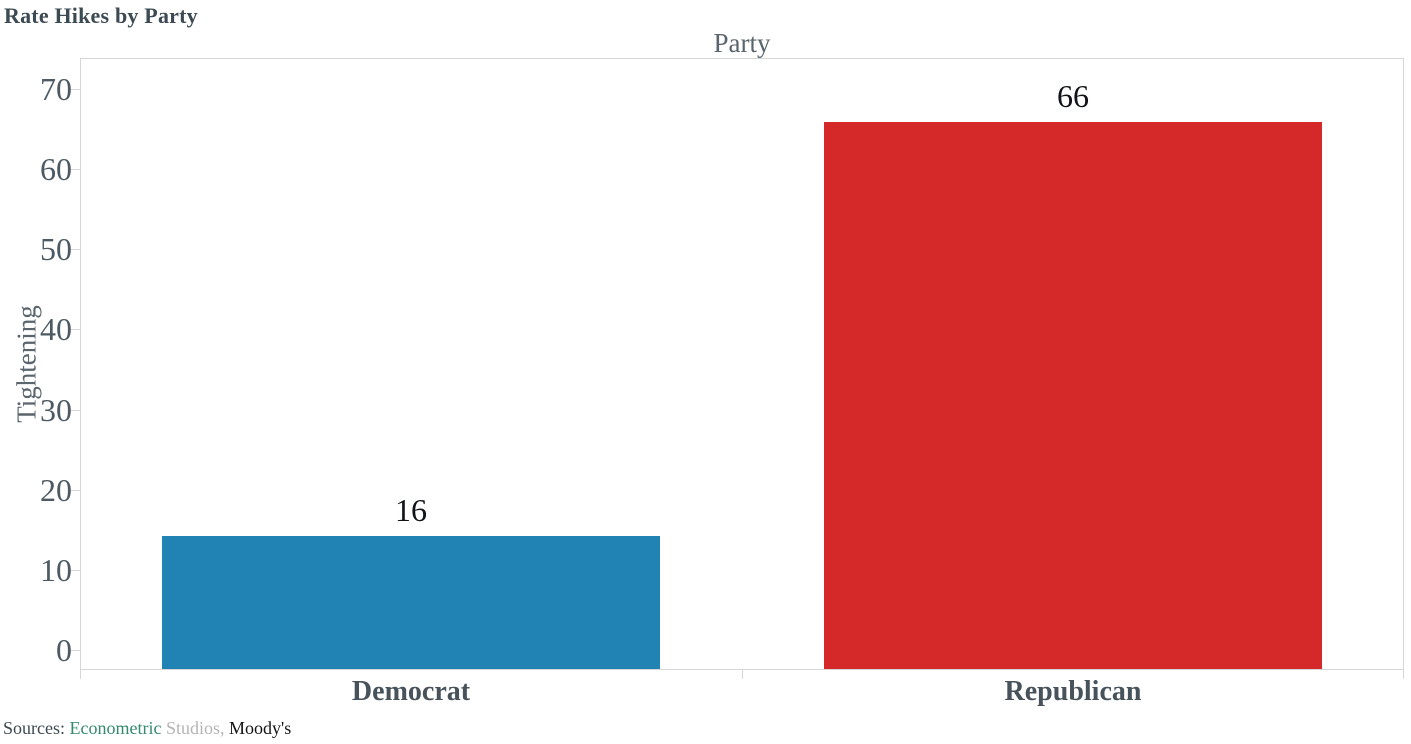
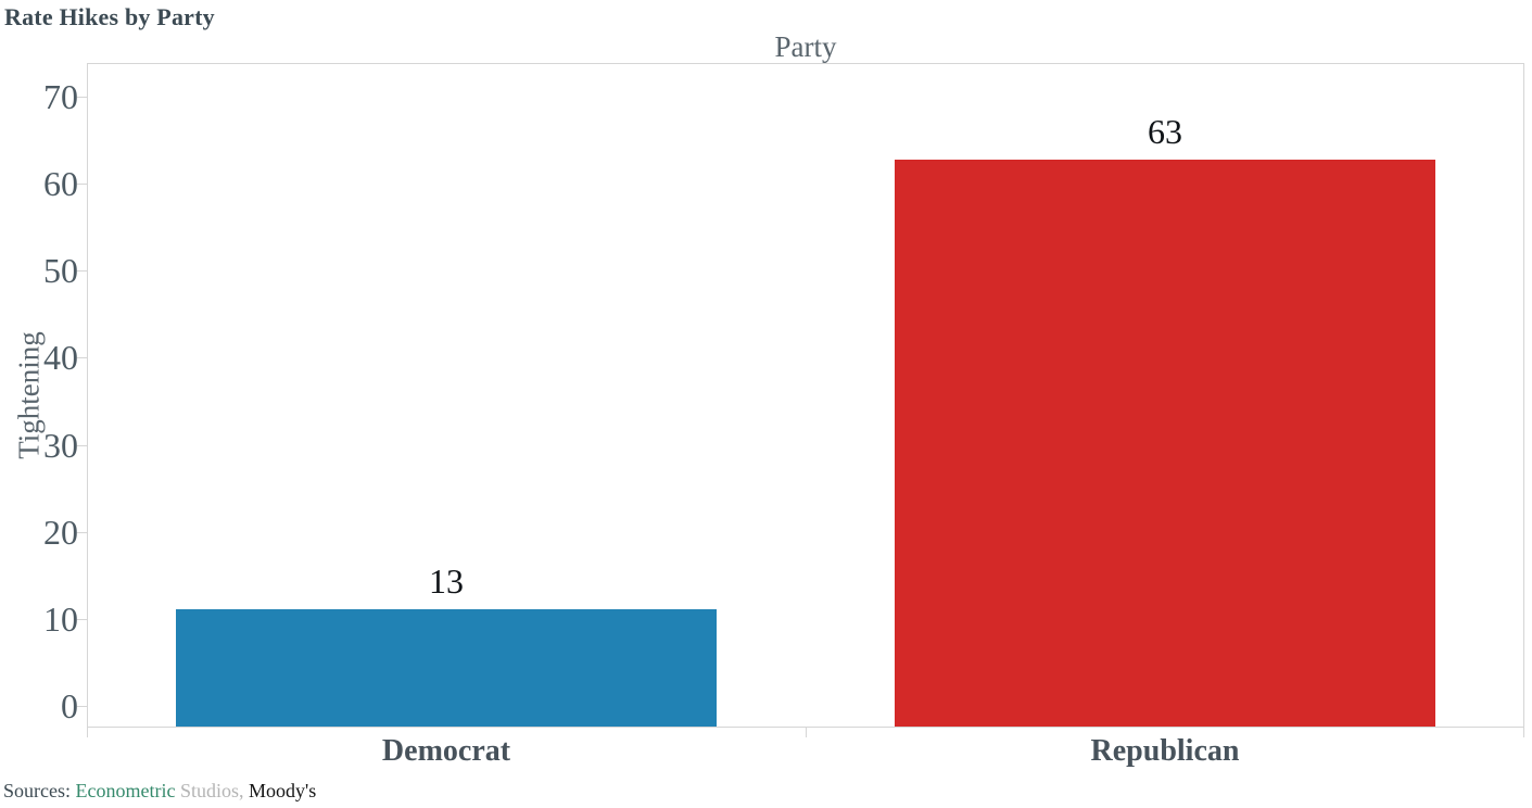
Democrat: 16 -> 13
Republican: 66 -> 63
